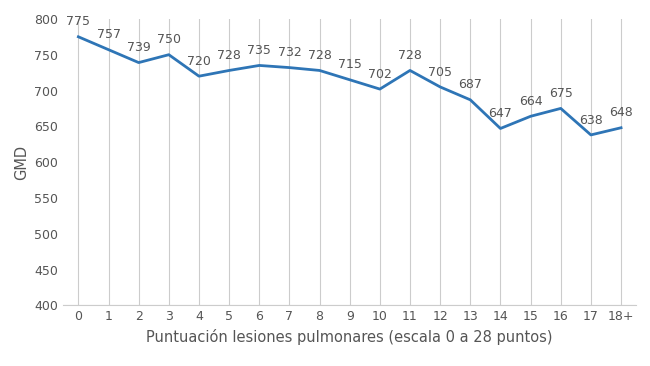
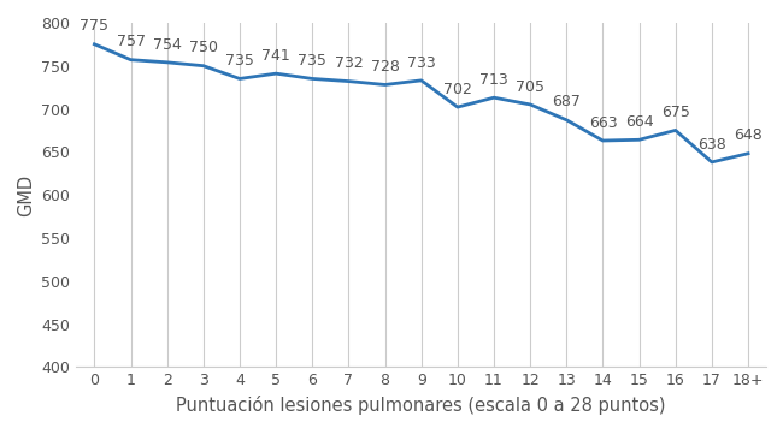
2: 739 -> 754
4: 720 -> 735
5: 728 -> 741
9: 715 -> 733
11: 728 -> 713
14: 647 -> 663
